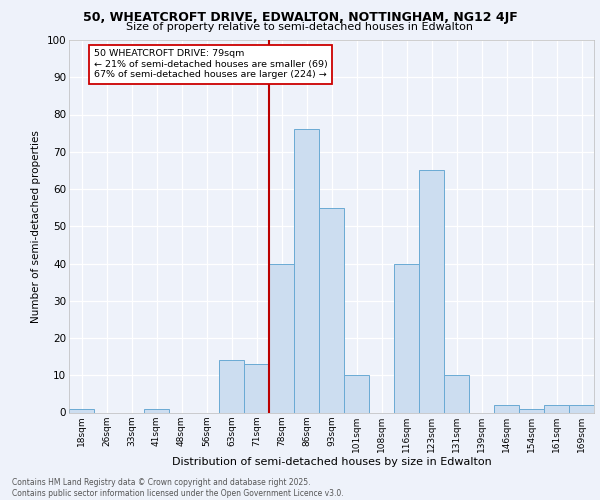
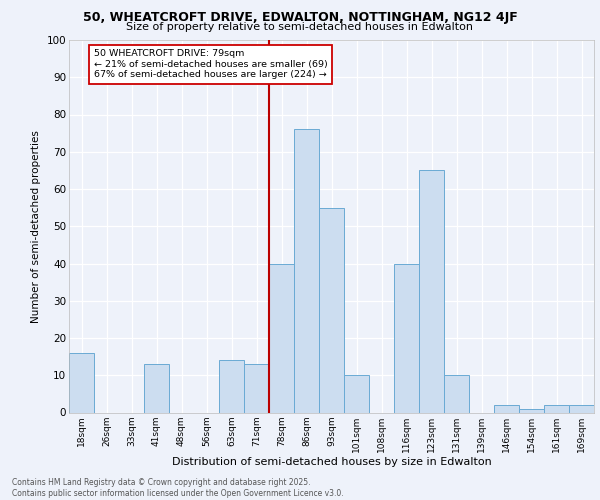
18sqm: 1 -> 16
41sqm: 1 -> 13
